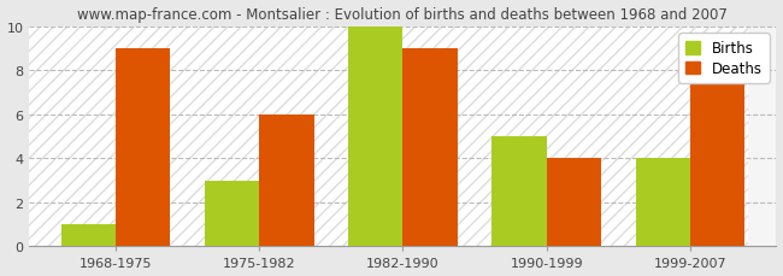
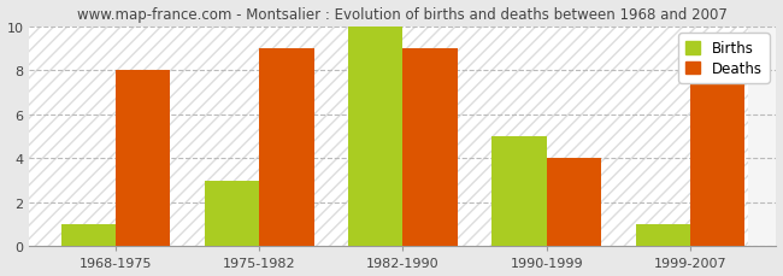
Deaths/1968-1975: 9 -> 8
Deaths/1975-1982: 6 -> 9
Births/1999-2007: 4 -> 1
